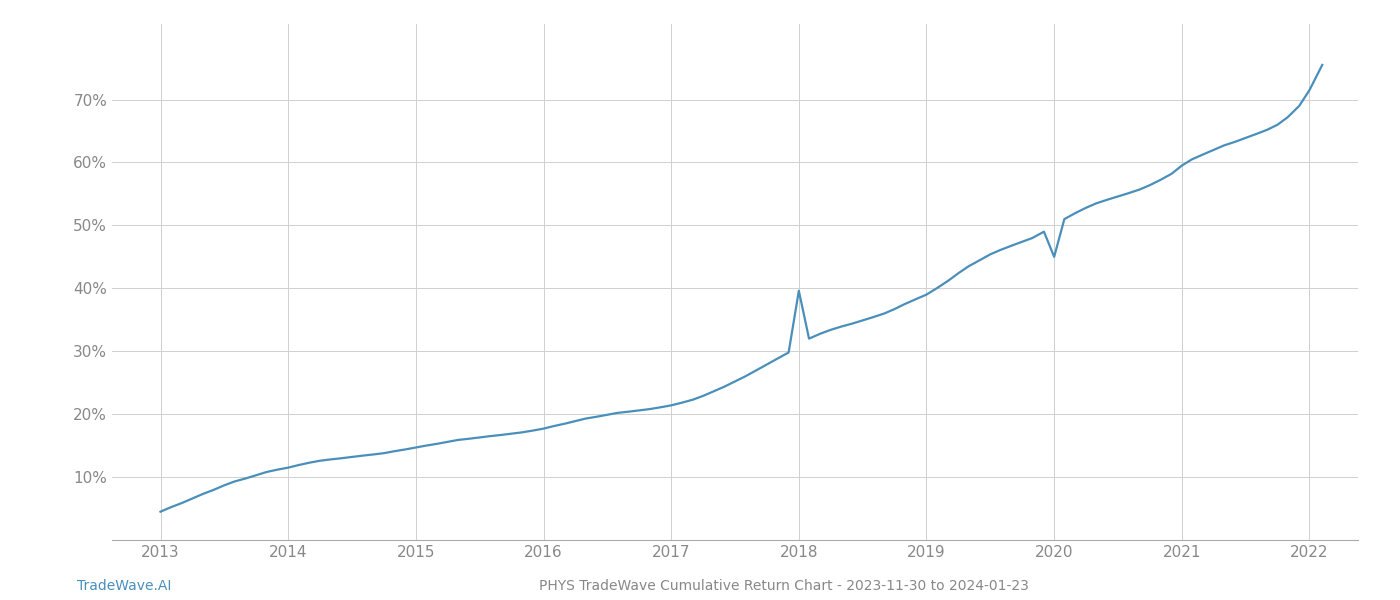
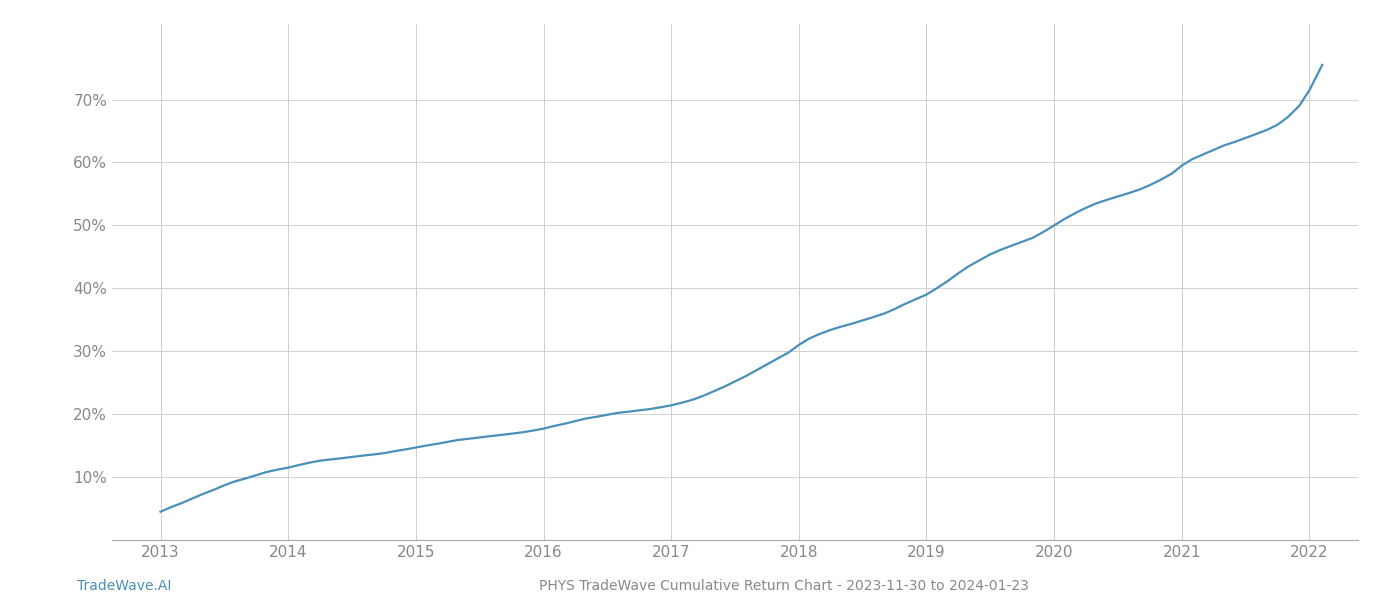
2018: 39.6% -> 31.0%
2020: 45.0% -> 50.0%
